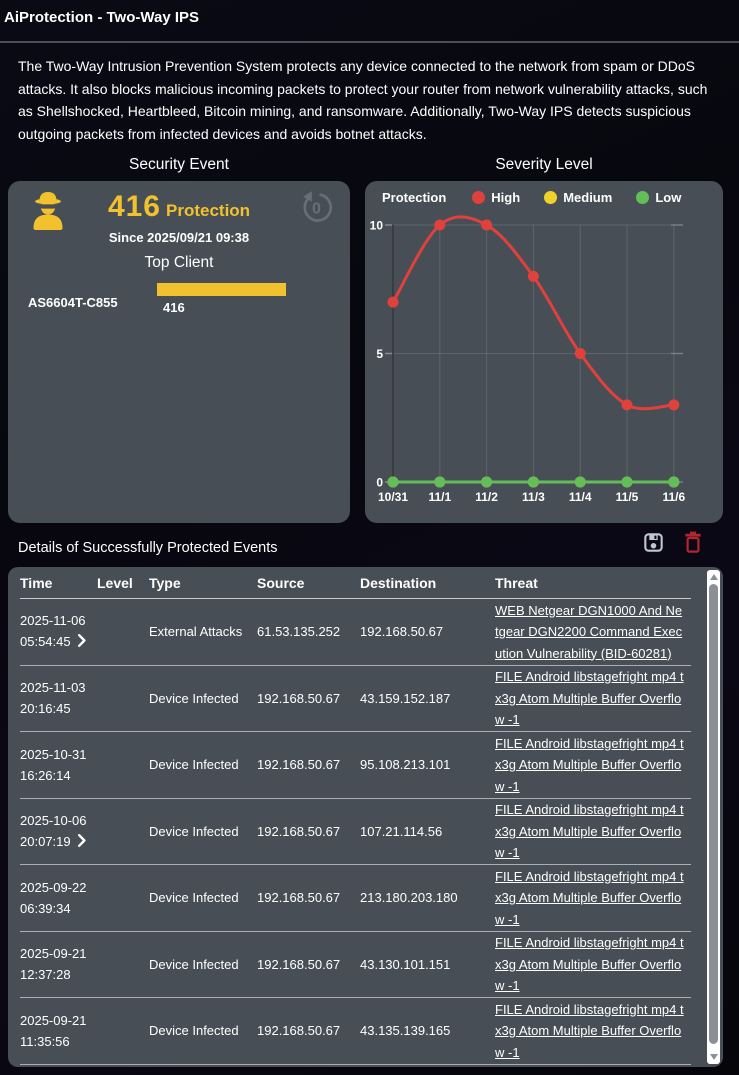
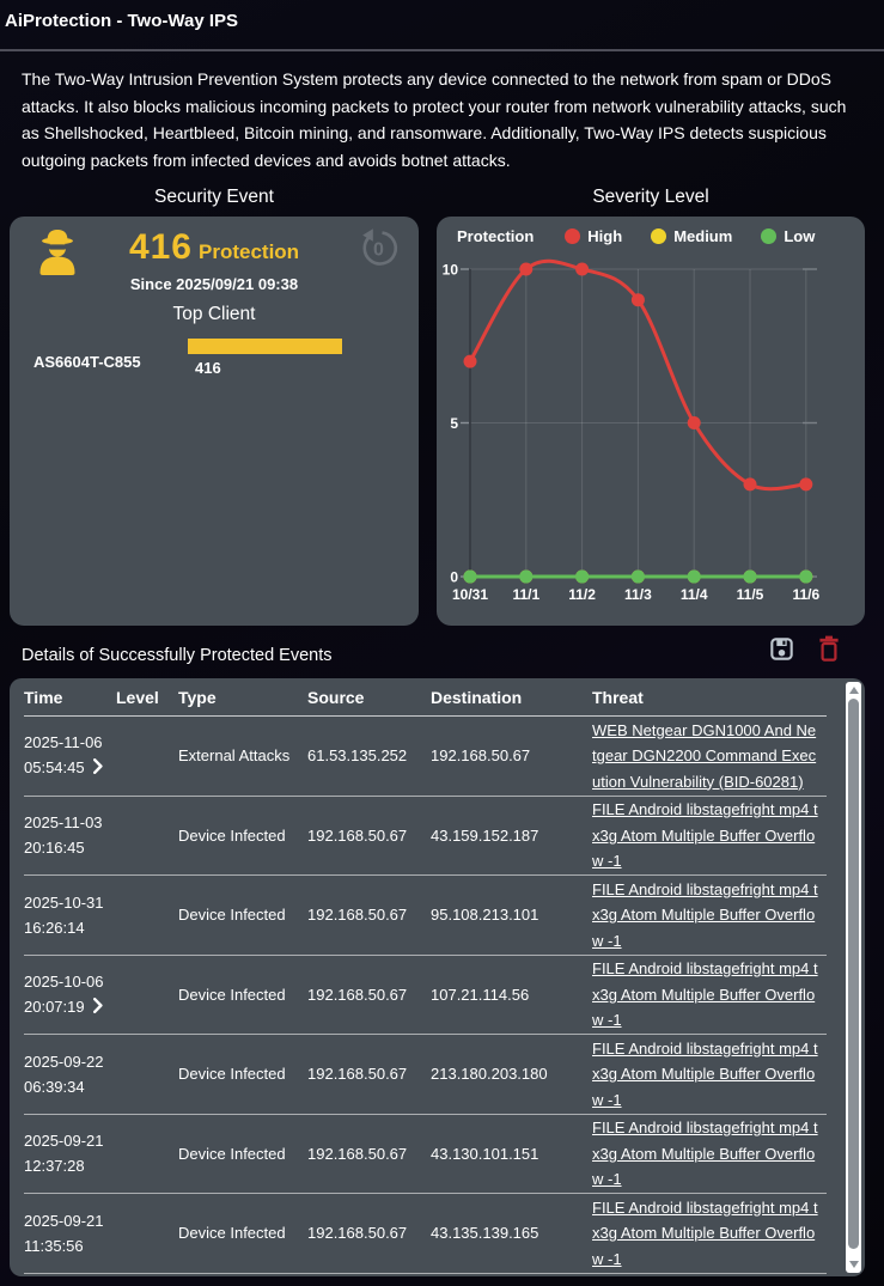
High/11/3: 8 -> 9
